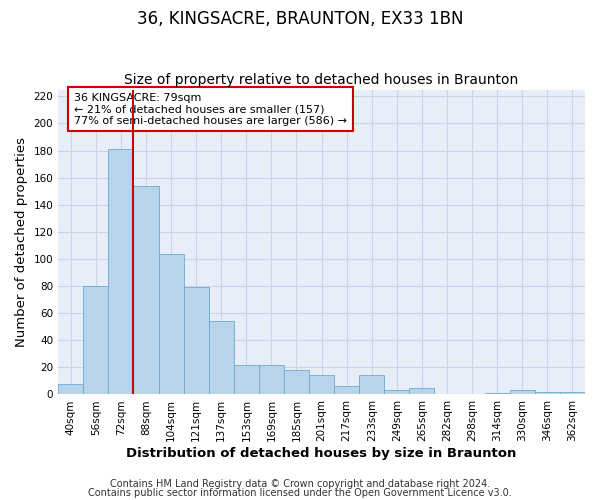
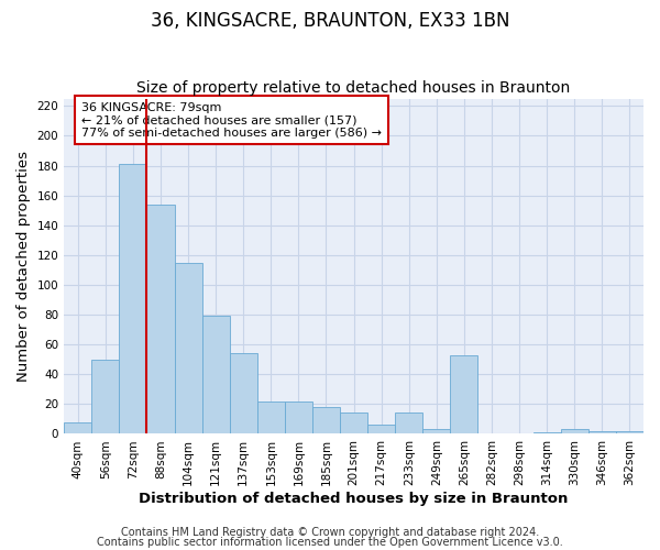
56sqm: 80 -> 50
104sqm: 104 -> 115
265sqm: 5 -> 53
